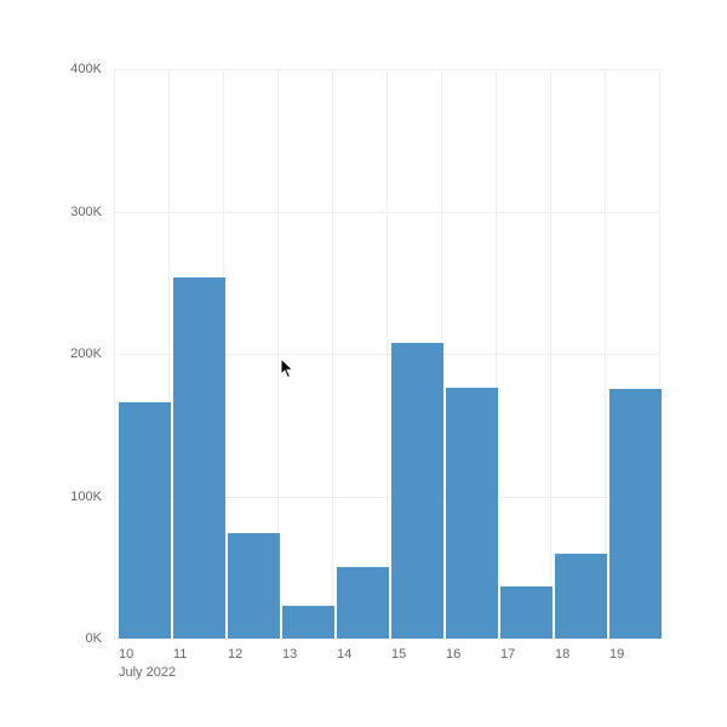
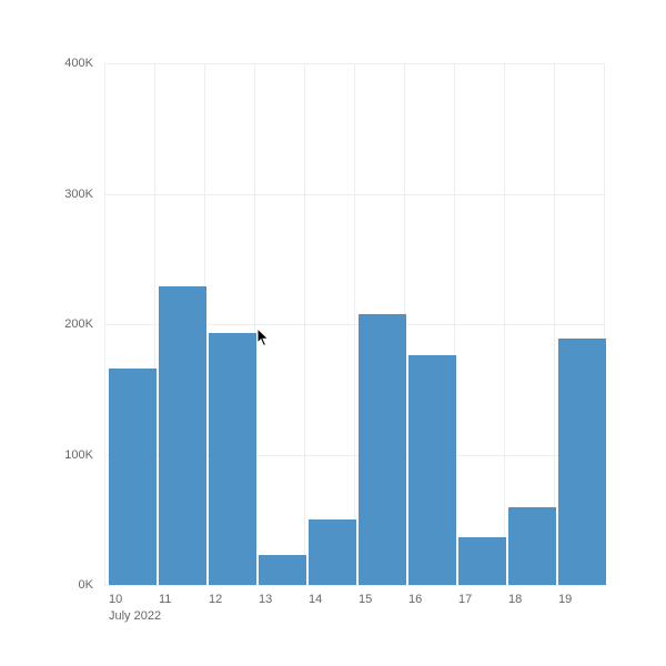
11: 254K -> 229K
12: 74K -> 193K
19: 175K -> 189K
